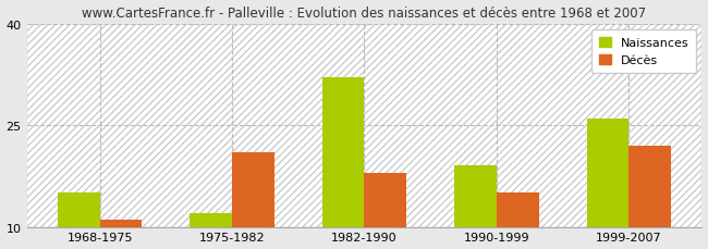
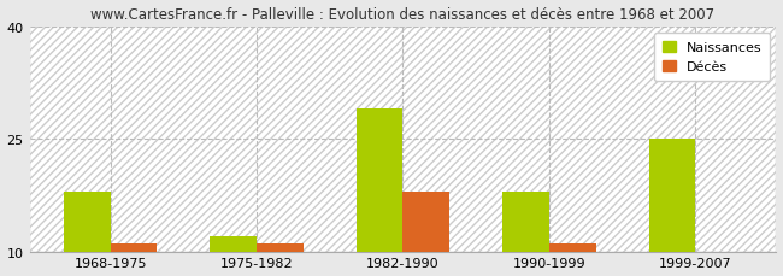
Naissances/1968-1975: 15 -> 18
Décès/1975-1982: 21 -> 11
Naissances/1982-1990: 32 -> 29
Naissances/1990-1999: 19 -> 18
Décès/1990-1999: 15 -> 11
Naissances/1999-2007: 26 -> 25
Décès/1999-2007: 22 -> 10
